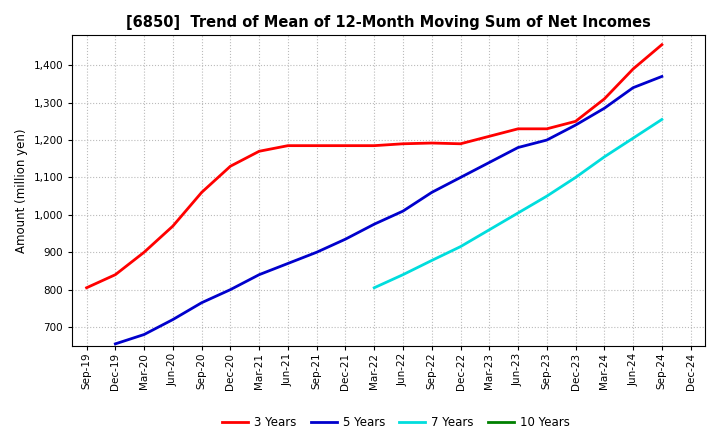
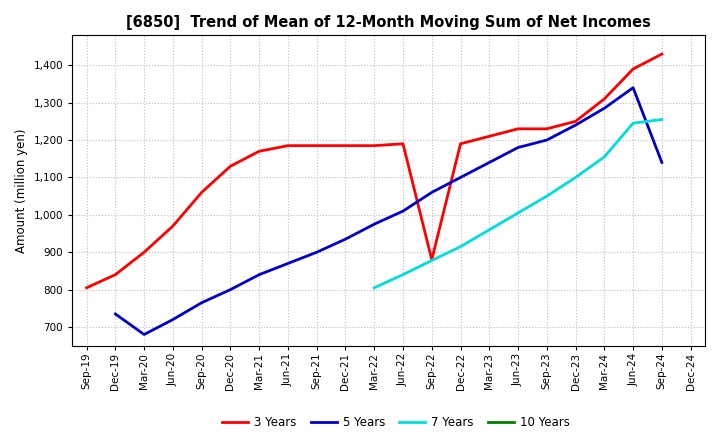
5 Years/Dec-19: 655 -> 735
3 Years/Sep-22: 1,192 -> 880
7 Years/Jun-24: 1,205 -> 1,245
3 Years/Sep-24: 1,455 -> 1,430
5 Years/Sep-24: 1,370 -> 1,140
